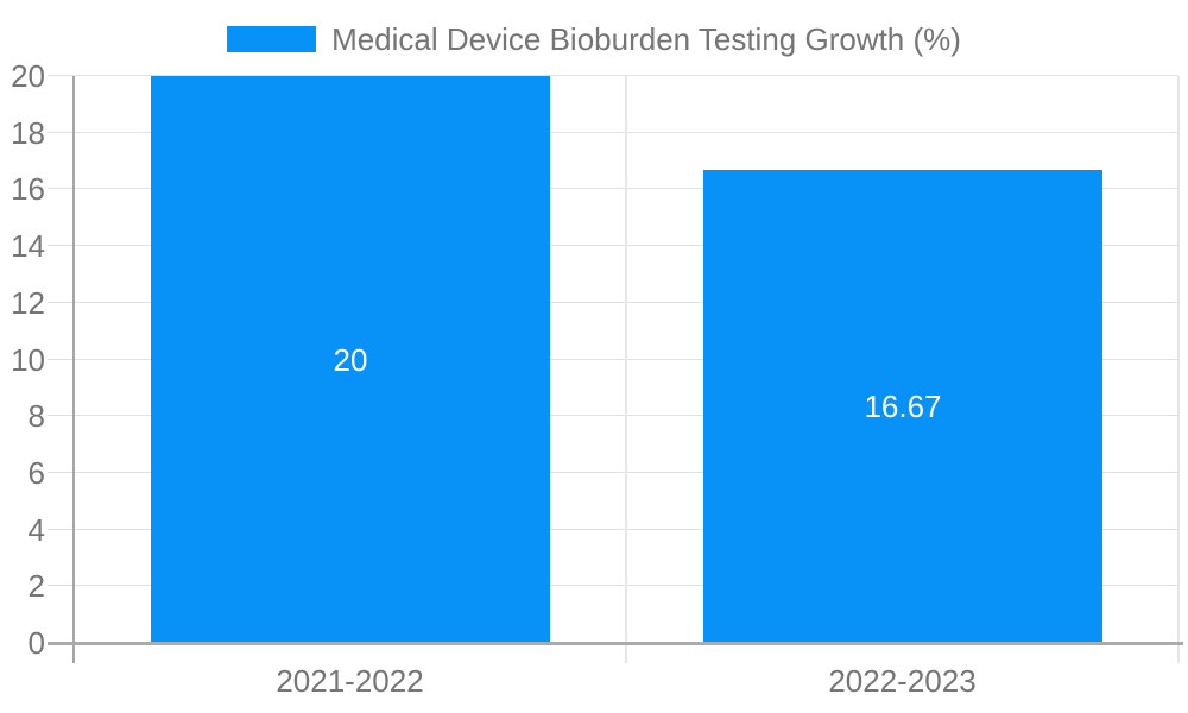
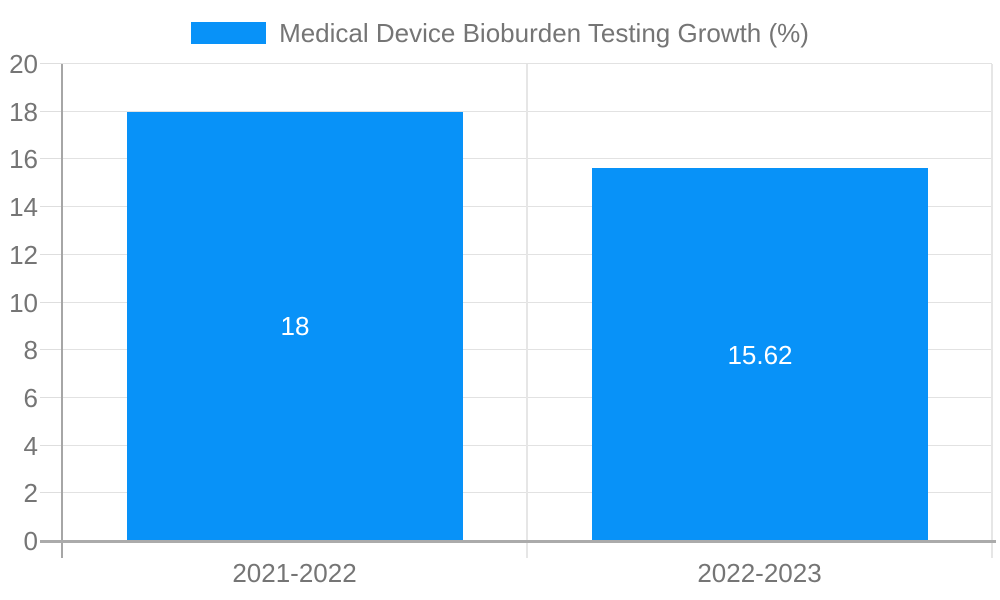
2021-2022: 20 -> 18
2022-2023: 16.67 -> 15.62
